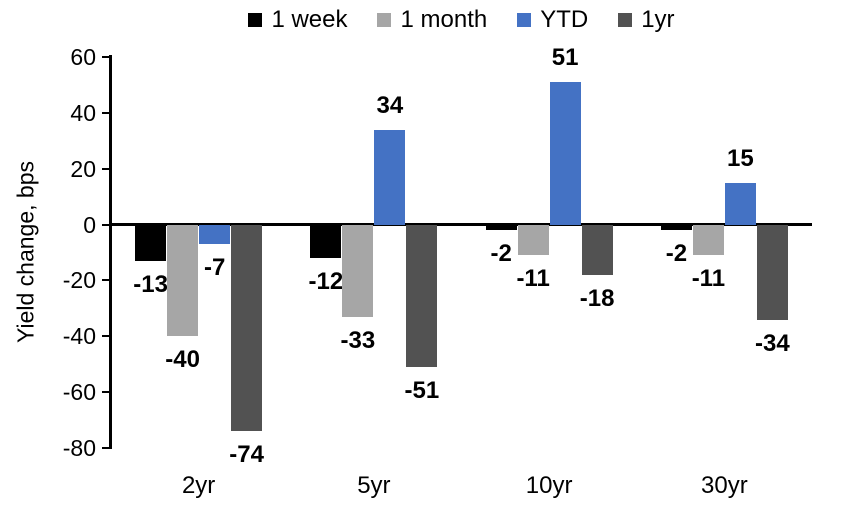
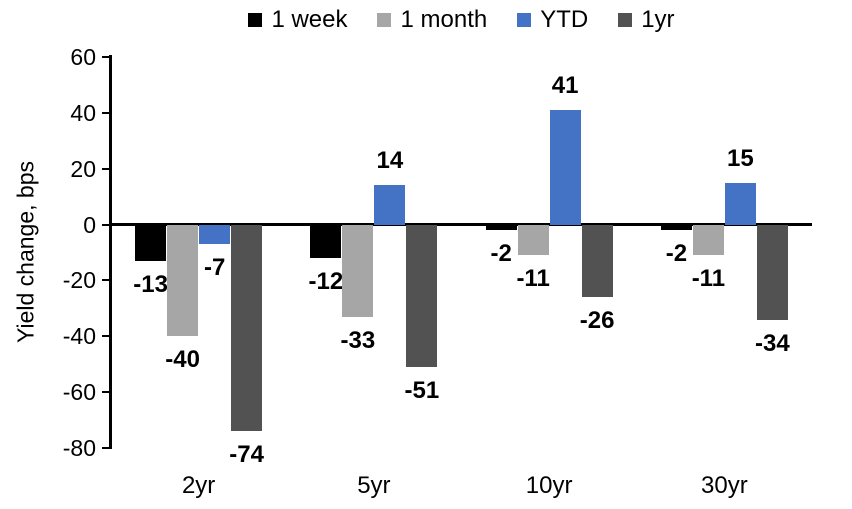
YTD/5yr: 34 -> 14
YTD/10yr: 51 -> 41
1yr/10yr: -18 -> -26
